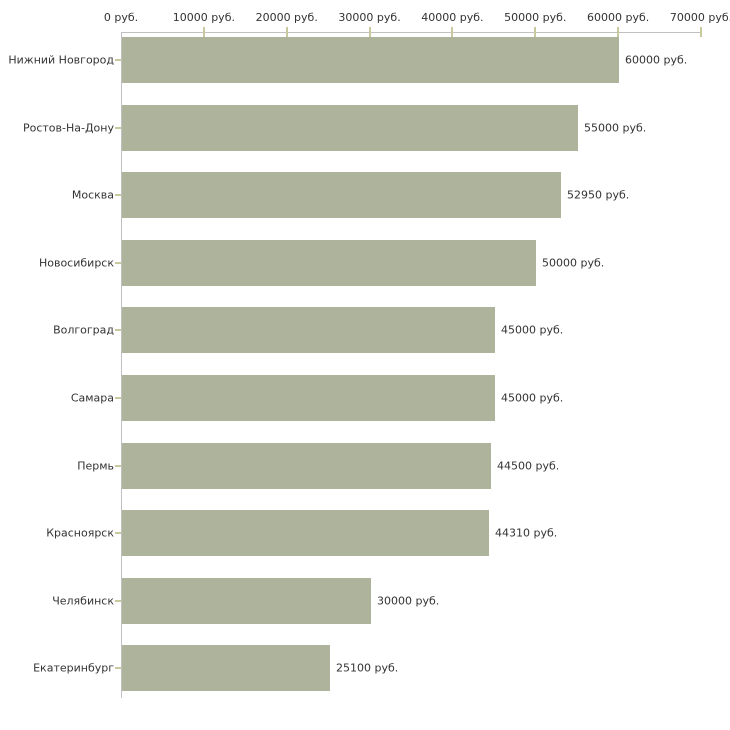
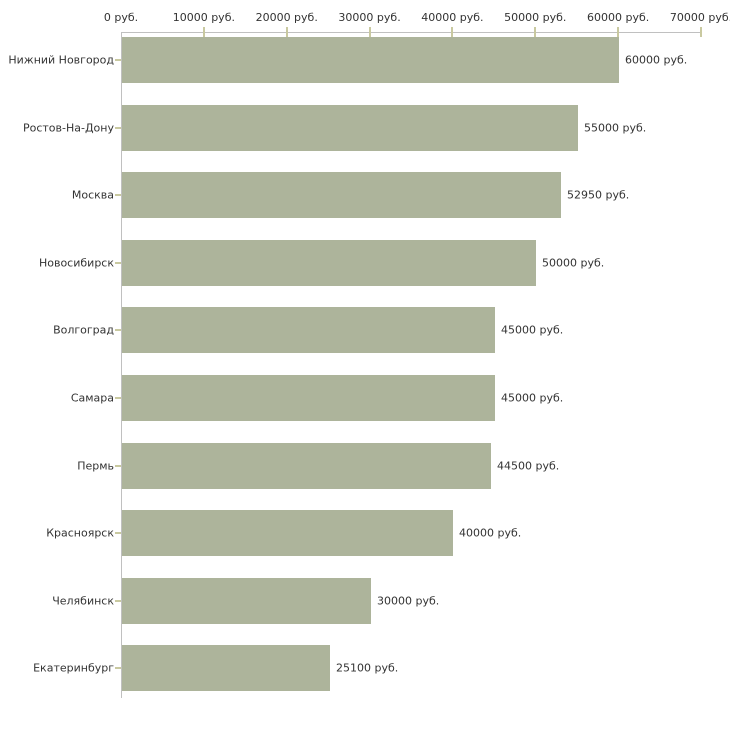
Красноярск: 44310 -> 40000
